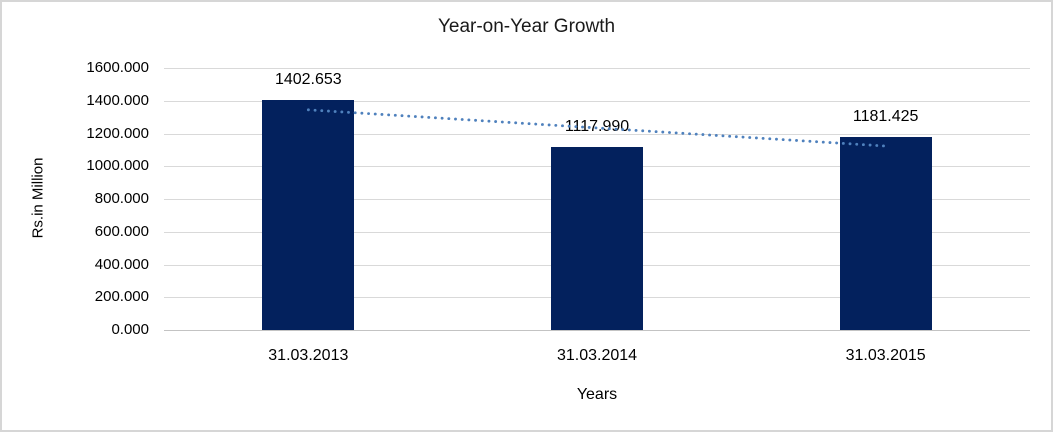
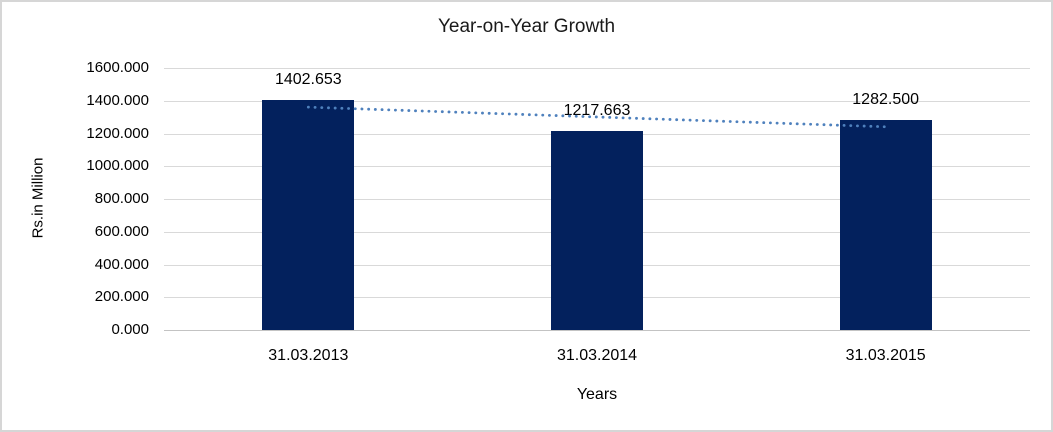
31.03.2014: 1117.990 -> 1217.663
31.03.2015: 1181.425 -> 1282.500
